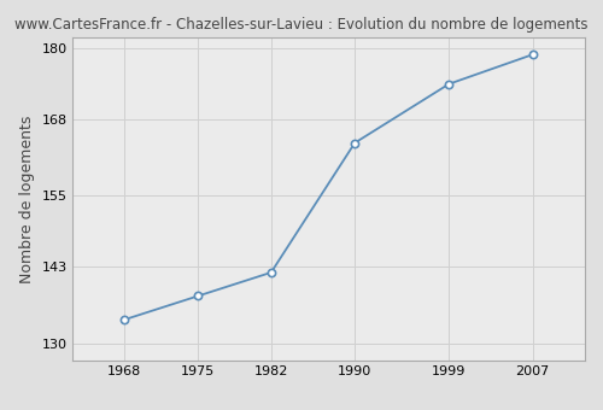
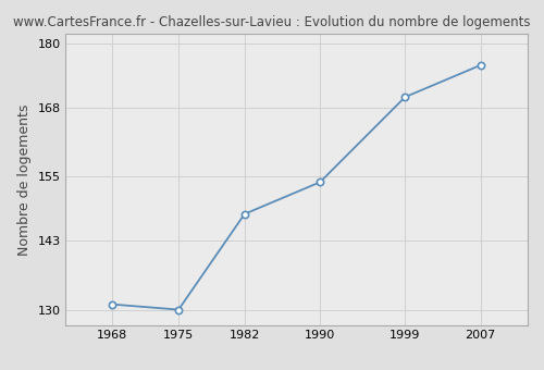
1968: 134 -> 131
1975: 138 -> 130
1982: 142 -> 148
1990: 164 -> 154
1999: 174 -> 170
2007: 179 -> 176
